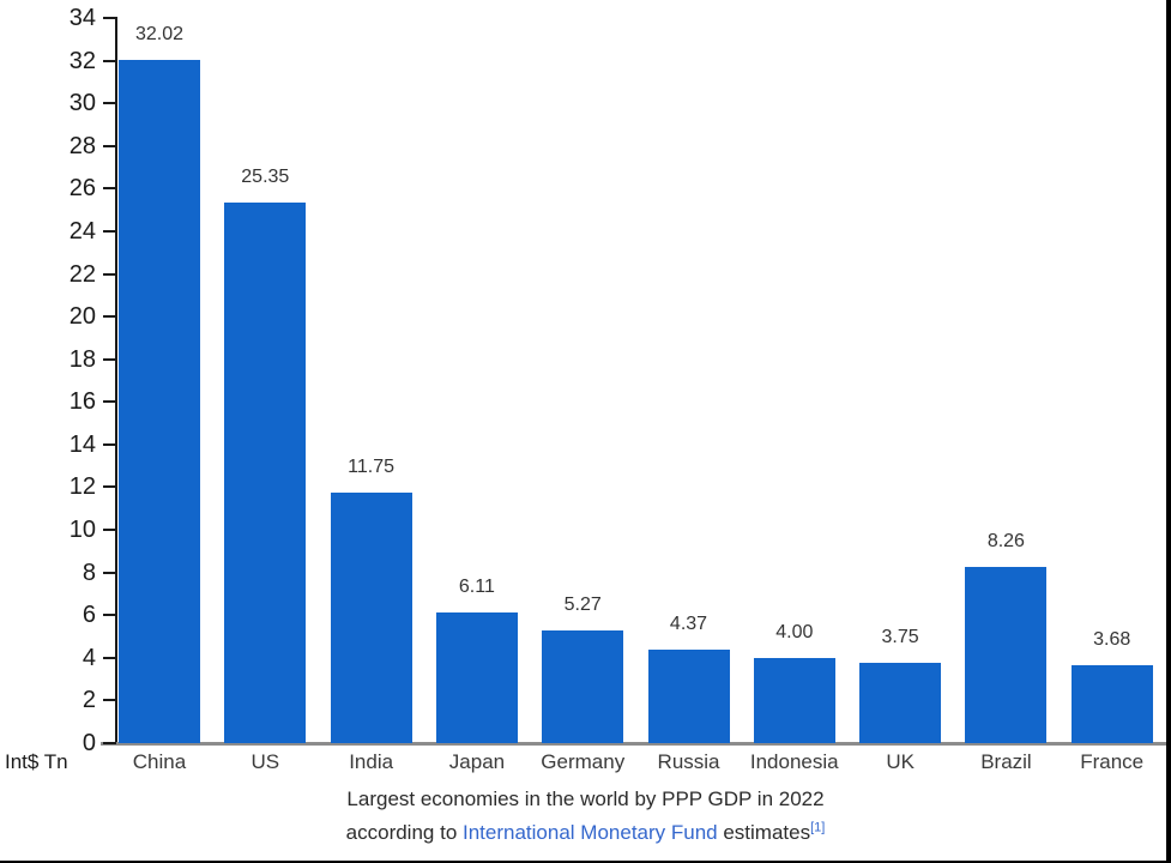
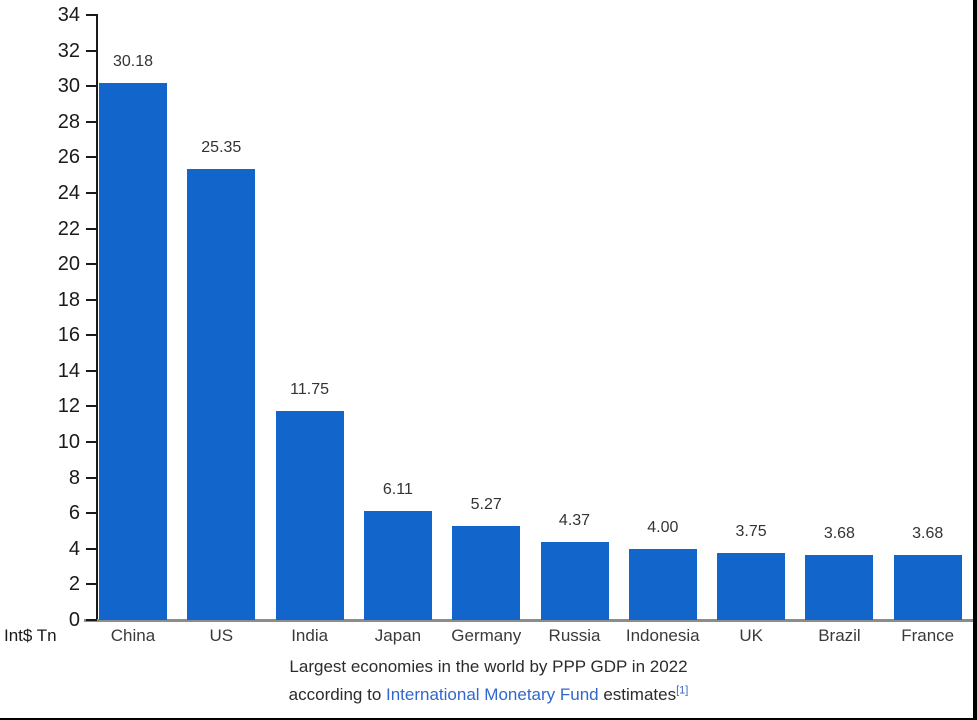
China: 32.02 -> 30.18
Brazil: 8.26 -> 3.68
